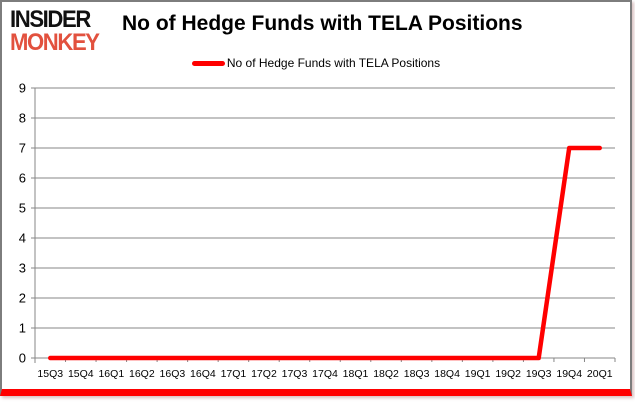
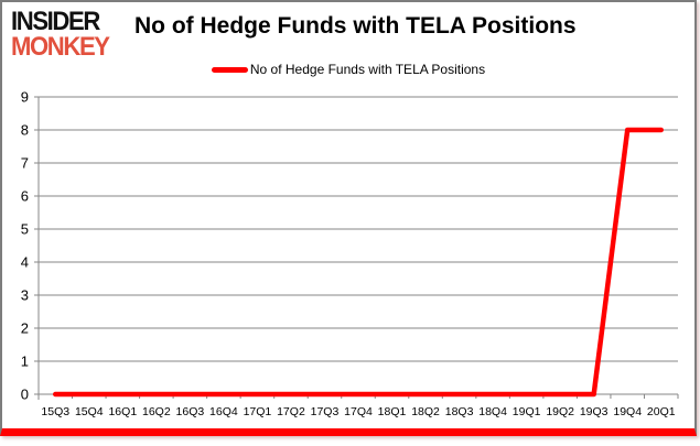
19Q4: 7 -> 8
20Q1: 7 -> 8
